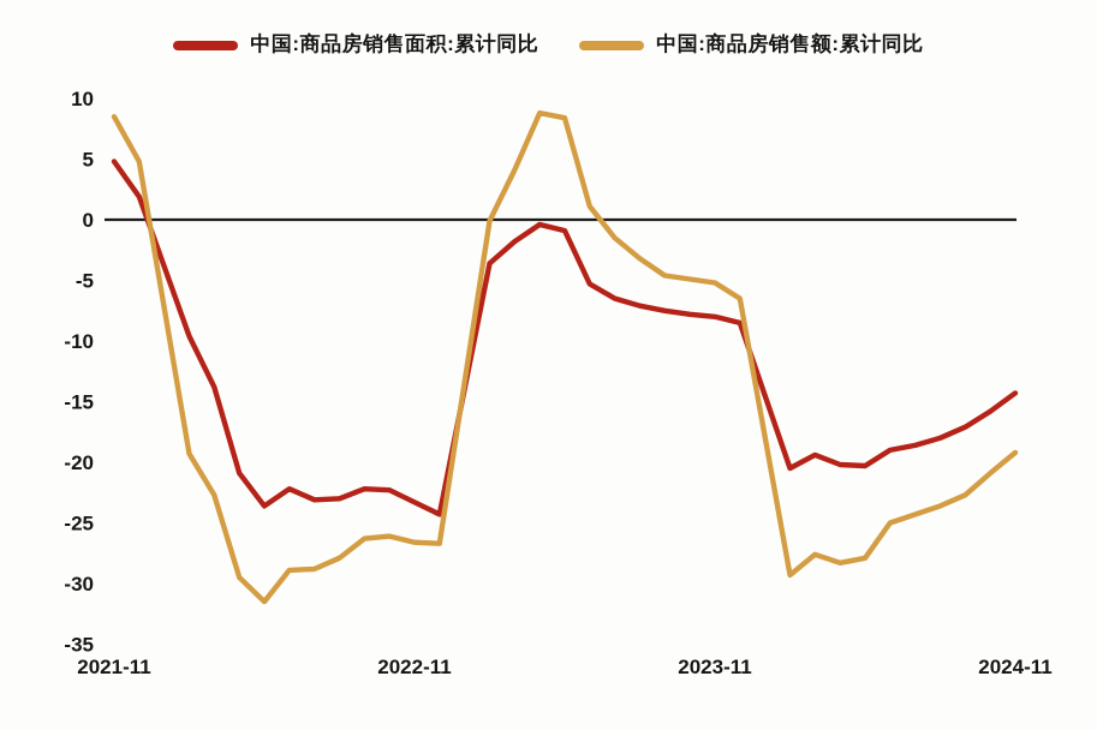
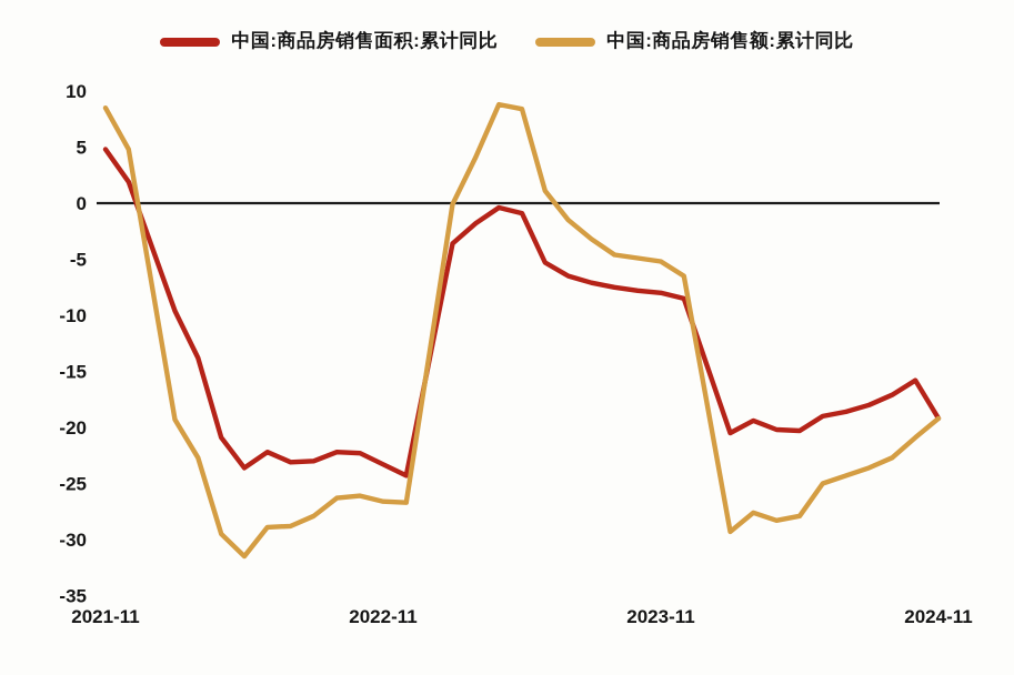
中国:商品房销售面积:累计同比/2024-11: -14.3 -> -19.2
